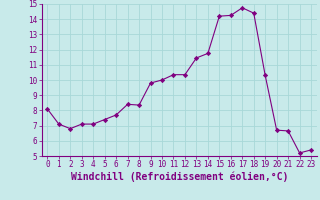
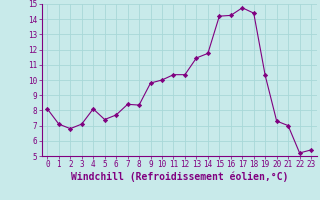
4: 7.1 -> 8.1
20: 6.7 -> 7.3
21: 6.7 -> 7.0
